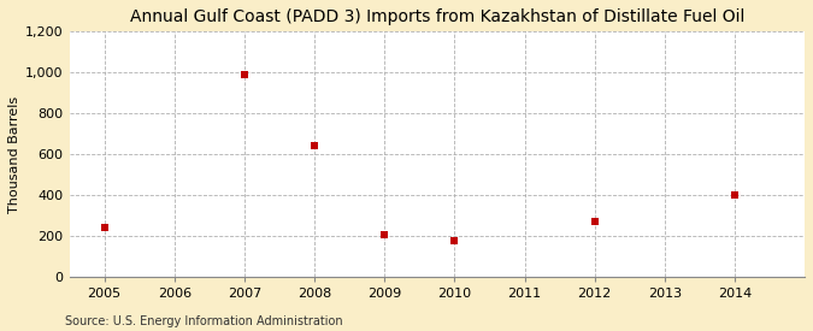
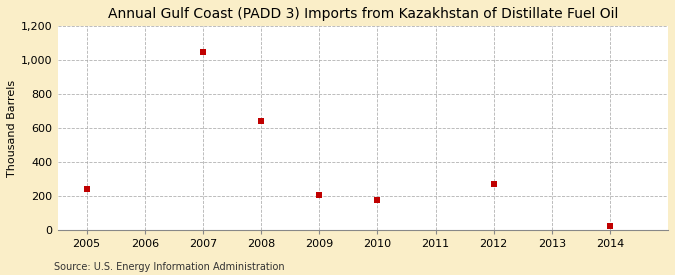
2007: 990 -> 1,050
2014: 400 -> 20
